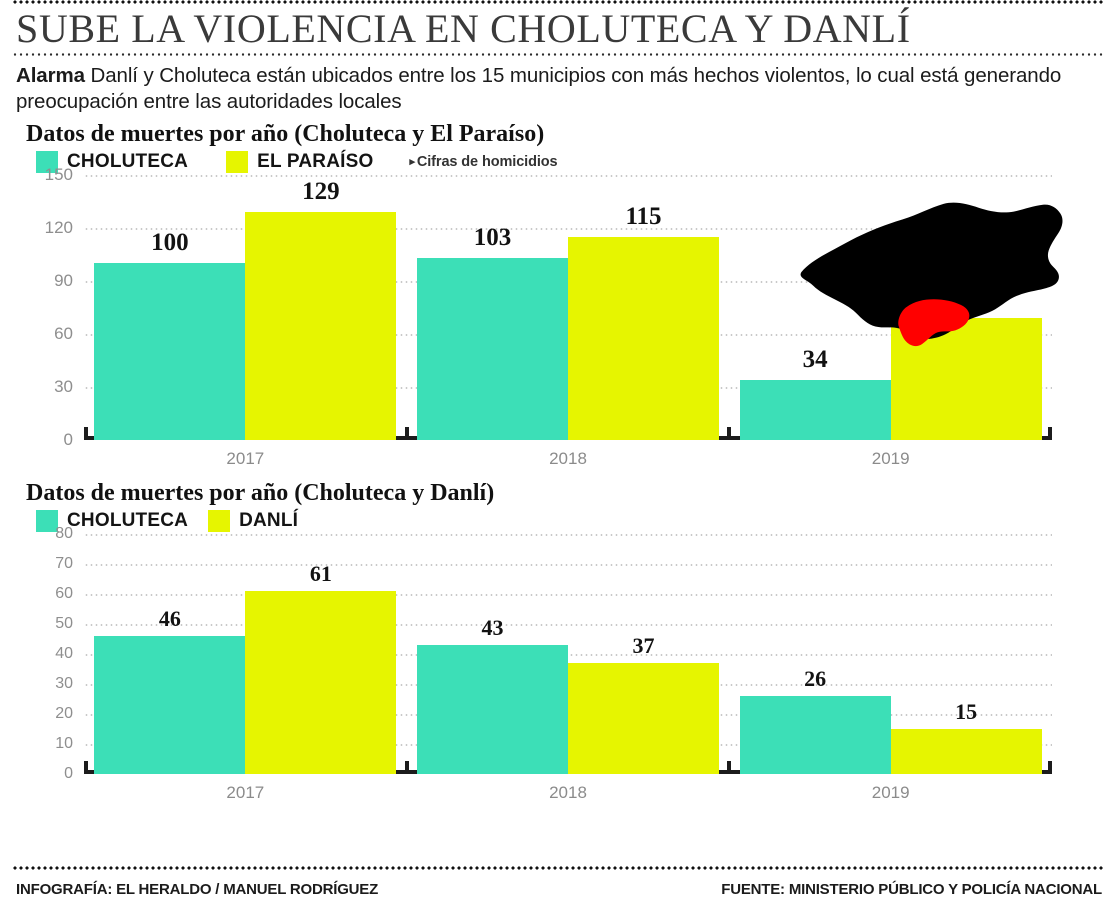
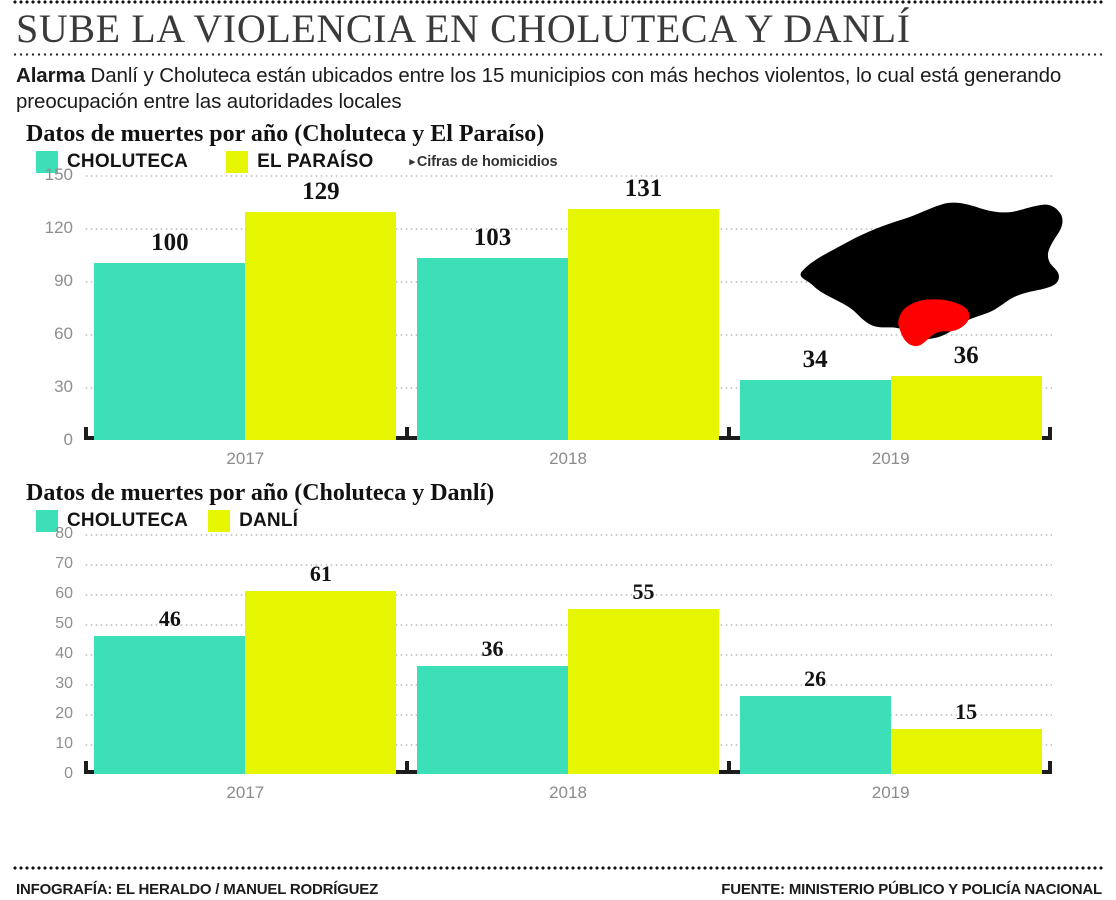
Datos de muertes por año (Choluteca y El Paraíso)/EL PARAÍSO/2018: 115 -> 131
Datos de muertes por año (Choluteca y El Paraíso)/EL PARAÍSO/2019: 69 -> 36
Datos de muertes por año (Choluteca y Danlí)/CHOLUTECA/2018: 43 -> 36
Datos de muertes por año (Choluteca y Danlí)/DANLÍ/2018: 37 -> 55
